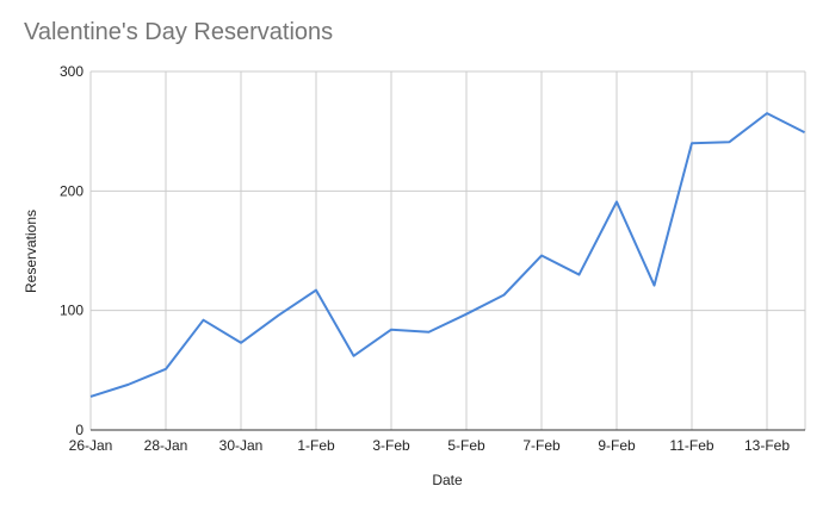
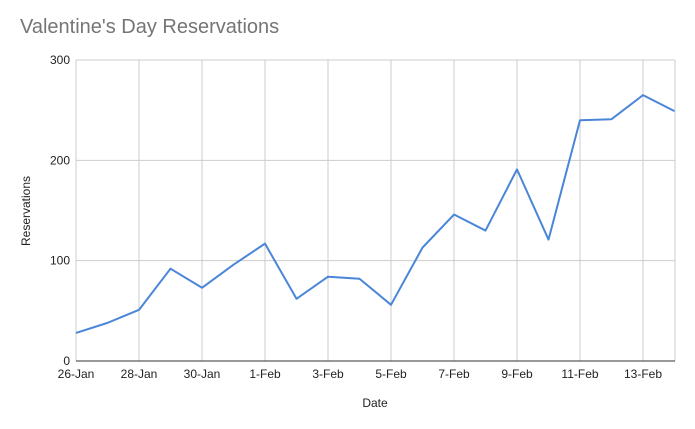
5-Feb: 97 -> 56
